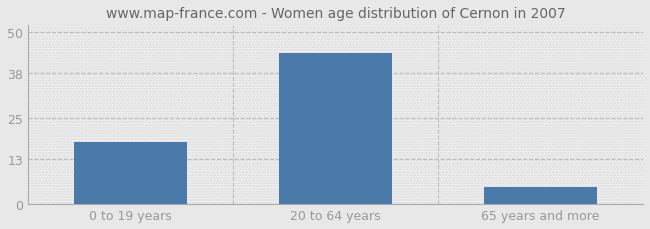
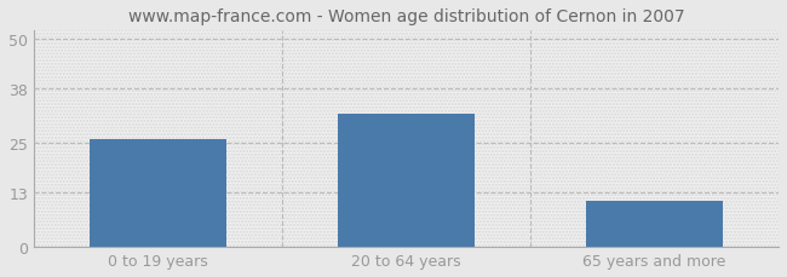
0 to 19 years: 18 -> 26
20 to 64 years: 44 -> 32
65 years and more: 5 -> 11
